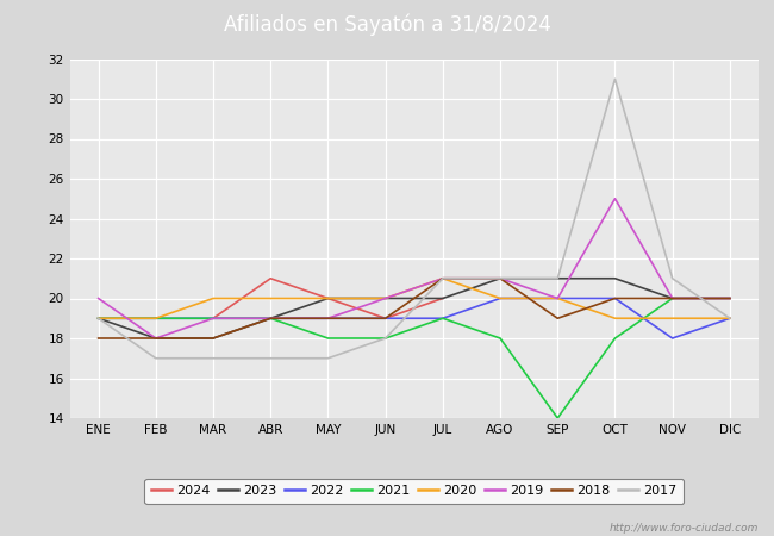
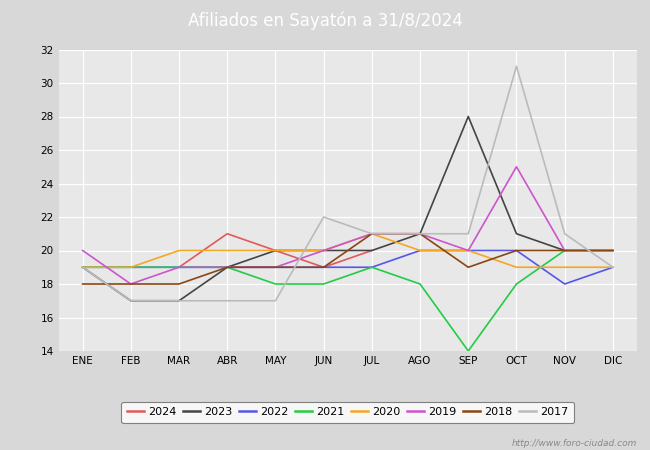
2023/FEB: 18 -> 17
2023/MAR: 18 -> 17
2017/JUN: 18 -> 22
2023/SEP: 21 -> 28
